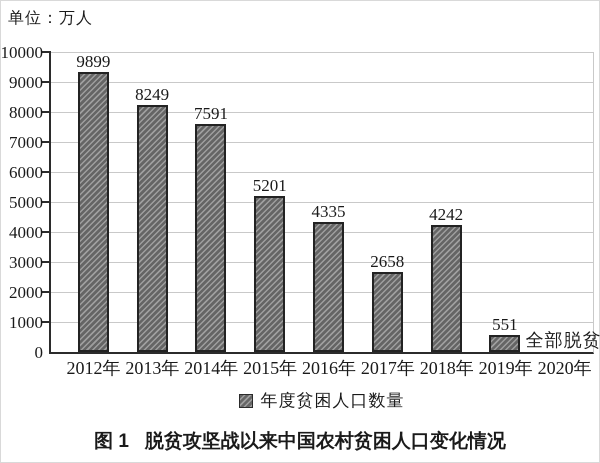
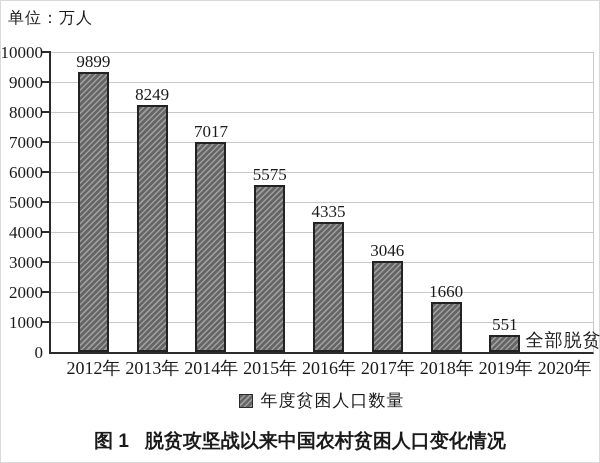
2014年: 7591 -> 7017
2015年: 5201 -> 5575
2017年: 2658 -> 3046
2018年: 4242 -> 1660
